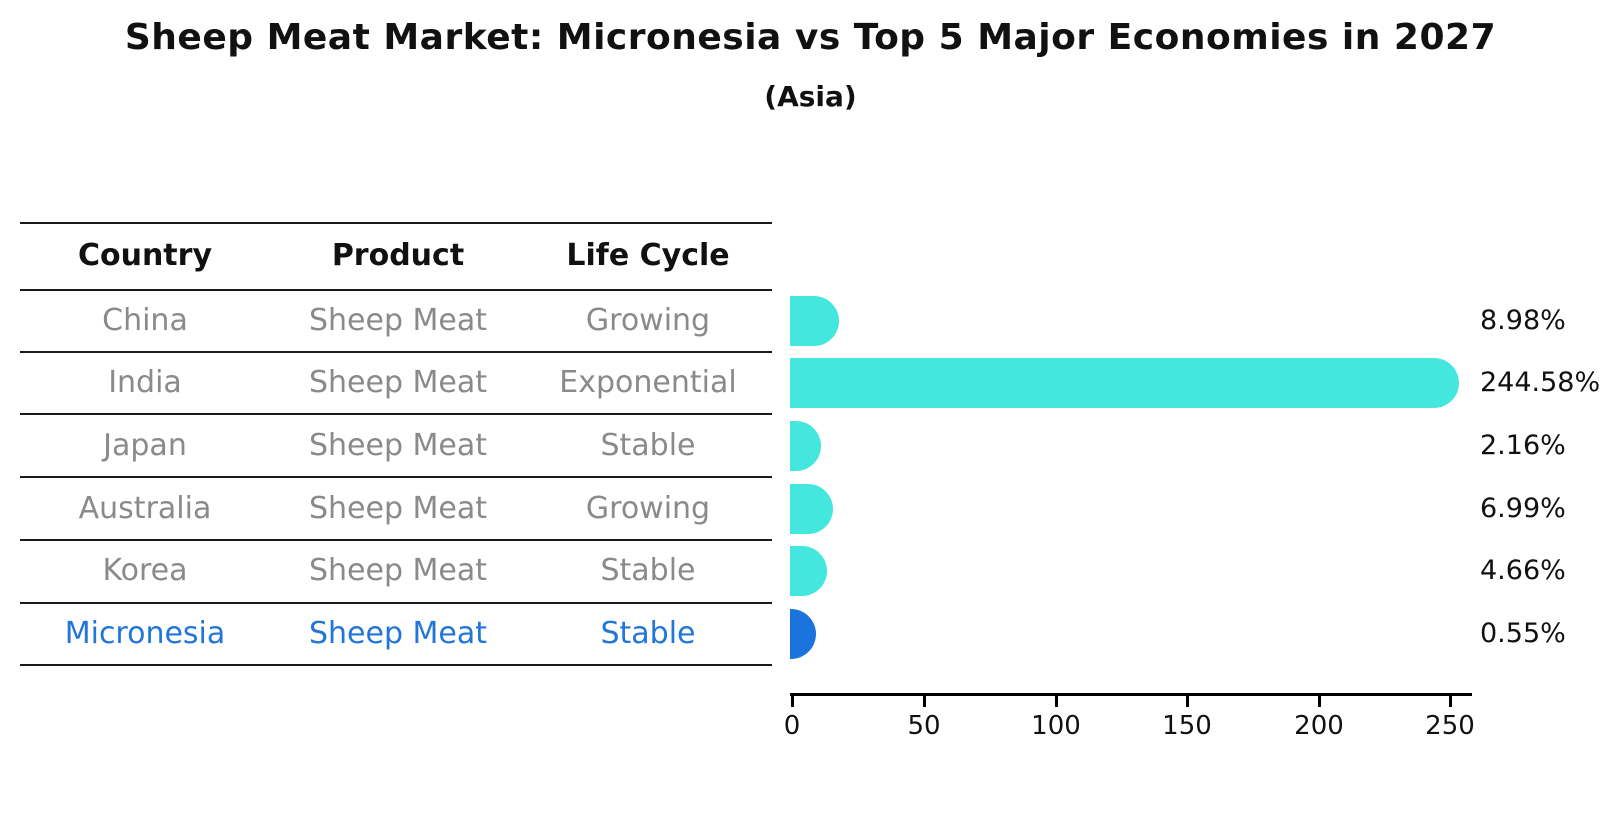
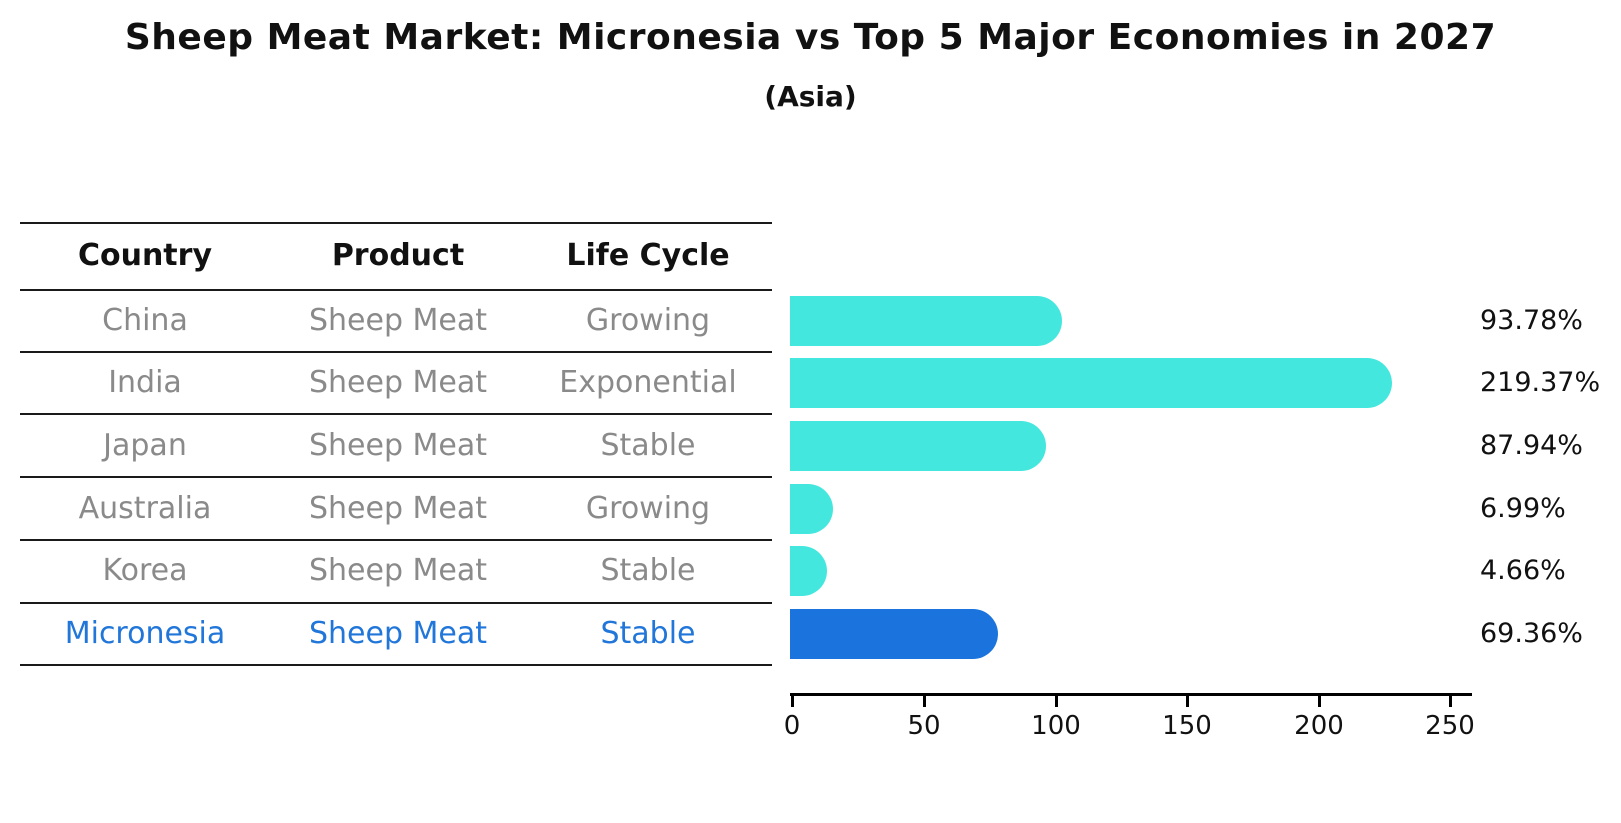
China: 8.98% -> 93.78%
India: 244.58% -> 219.37%
Japan: 2.16% -> 87.94%
Micronesia: 0.55% -> 69.36%
